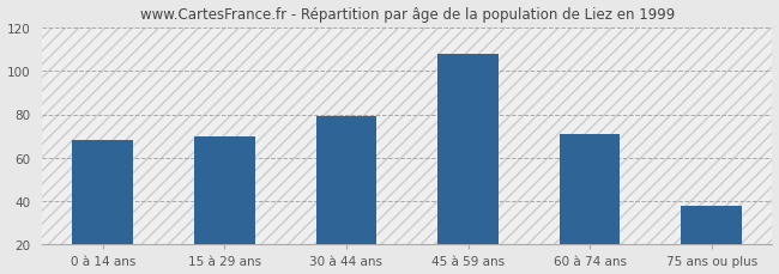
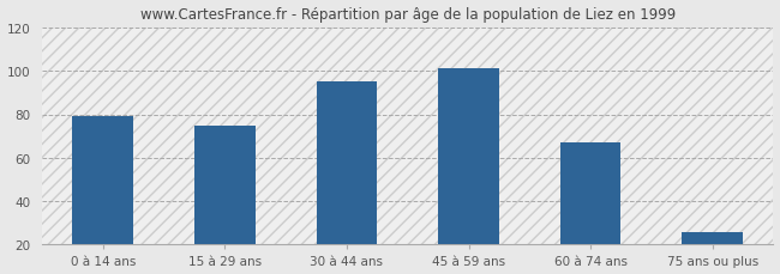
0 à 14 ans: 68 -> 79
15 à 29 ans: 70 -> 75
30 à 44 ans: 79 -> 95
45 à 59 ans: 108 -> 101
60 à 74 ans: 71 -> 67
75 ans ou plus: 38 -> 26
